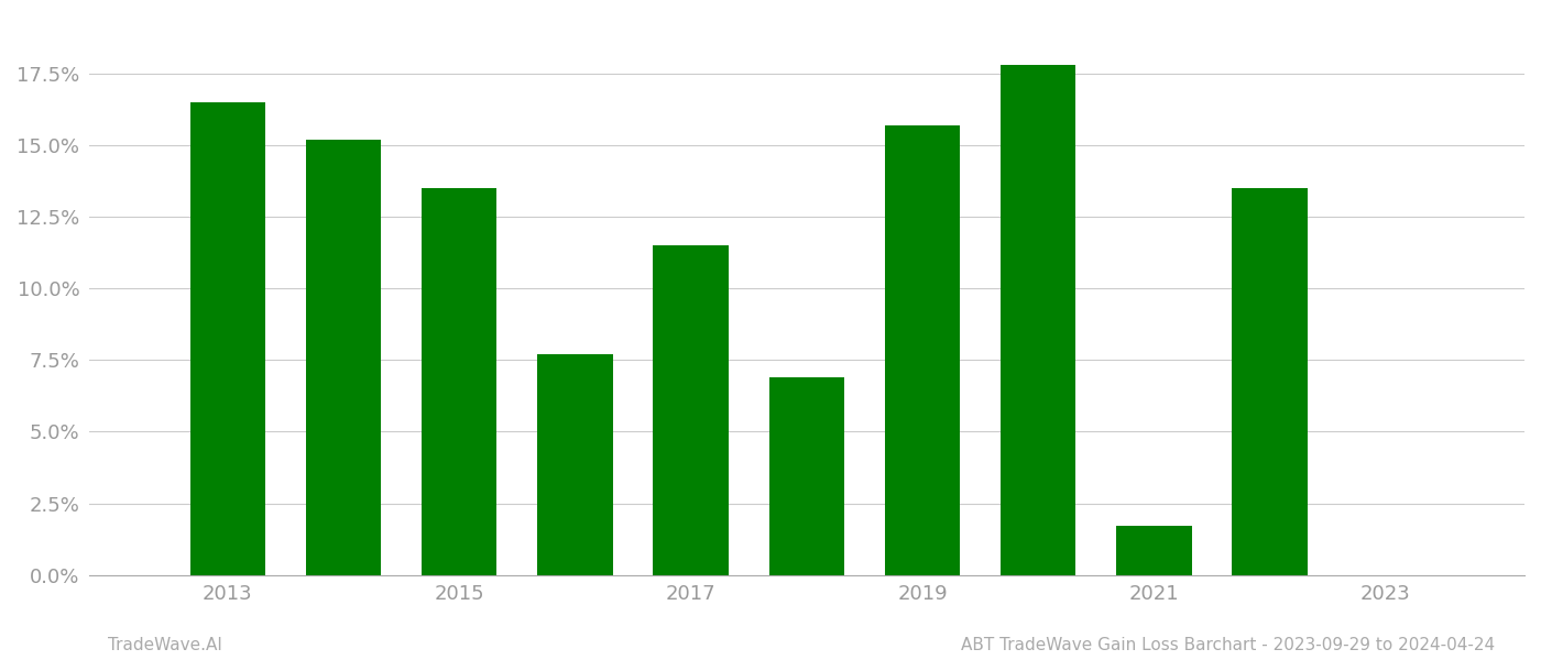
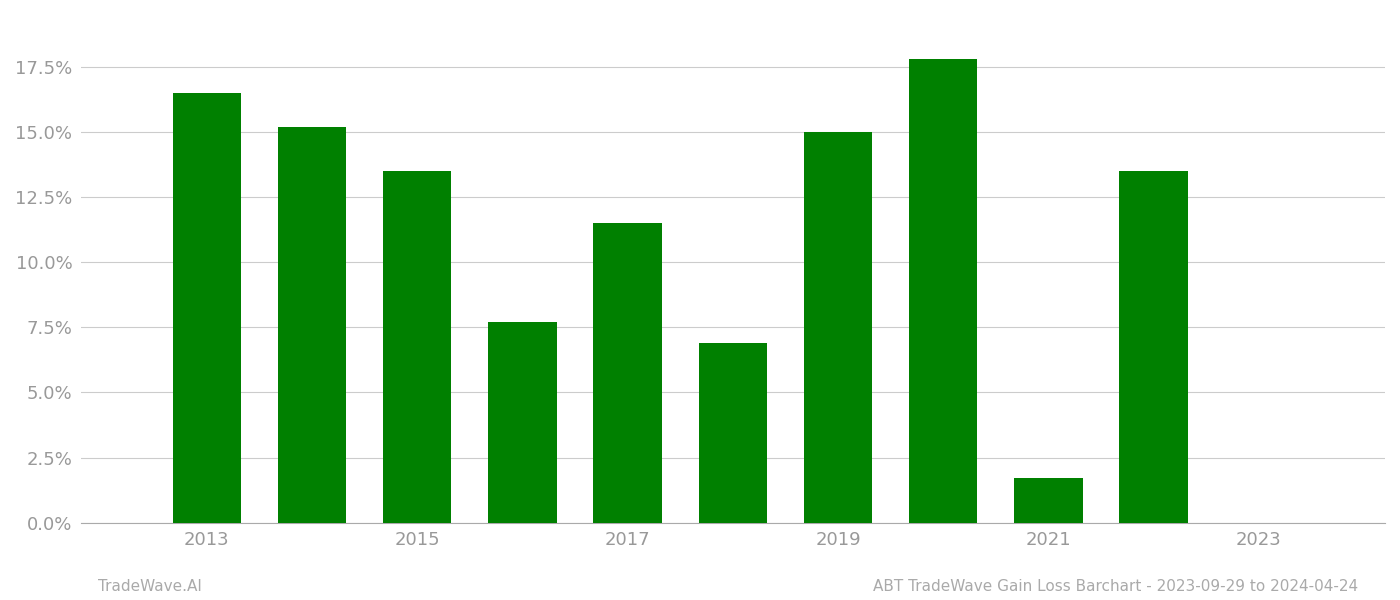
2019: 15.7% -> 15.0%
